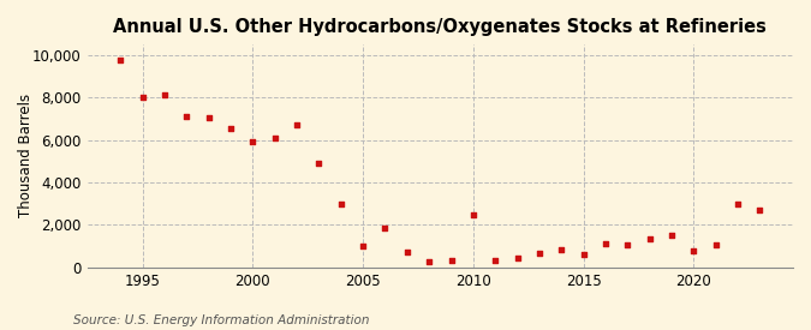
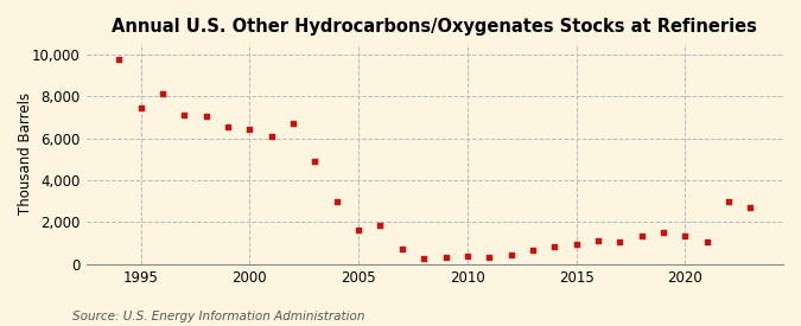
1995: 8,000 -> 7,400
2000: 5,900 -> 6,400
2005: 1,000 -> 1,600
2010: 2,500 -> 400
2015: 600 -> 1,000
2020: 800 -> 1,400
